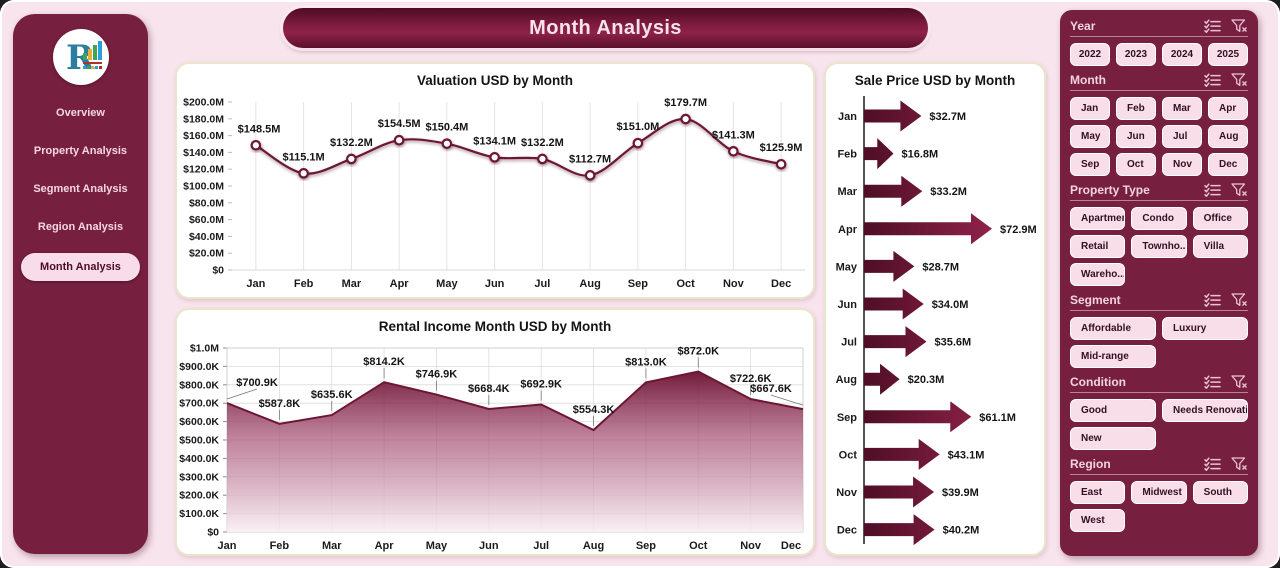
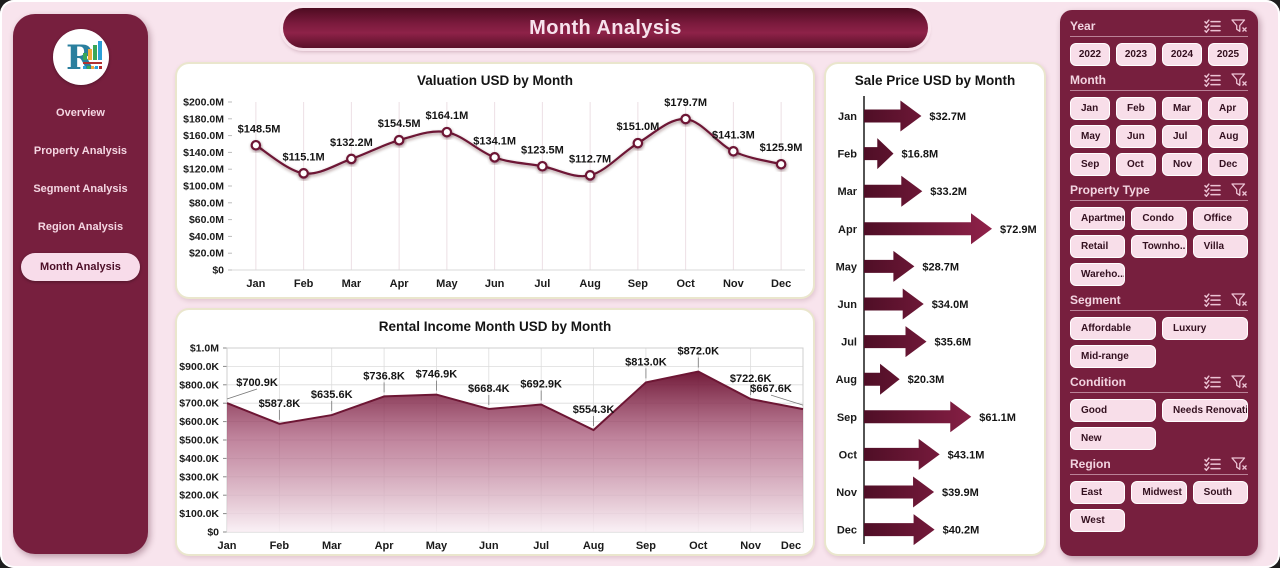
Valuation USD by Month/May: $150.4M -> $164.1M
Valuation USD by Month/Jul: $132.2M -> $123.5M
Rental Income Month USD by Month/Apr: $814.2K -> $736.8K
